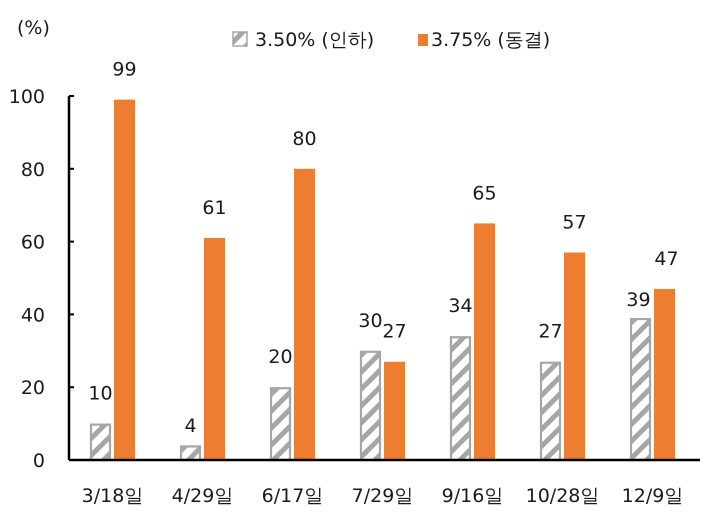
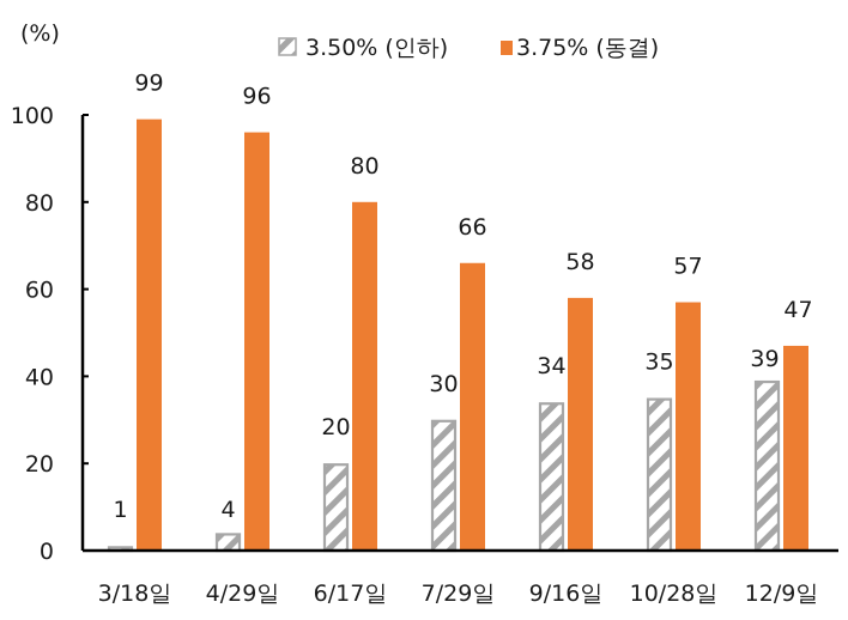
3.50% (인하)/3/18일: 10 -> 1
3.75% (동결)/4/29일: 61 -> 96
3.75% (동결)/7/29일: 27 -> 66
3.75% (동결)/9/16일: 65 -> 58
3.50% (인하)/10/28일: 27 -> 35
